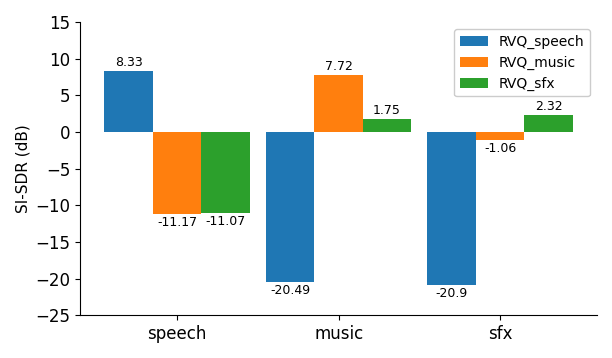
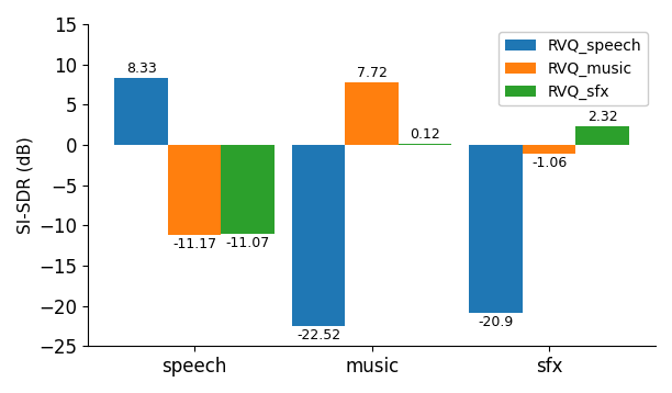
RVQ_speech/music: -20.49 -> -22.52
RVQ_sfx/music: 1.75 -> 0.12
